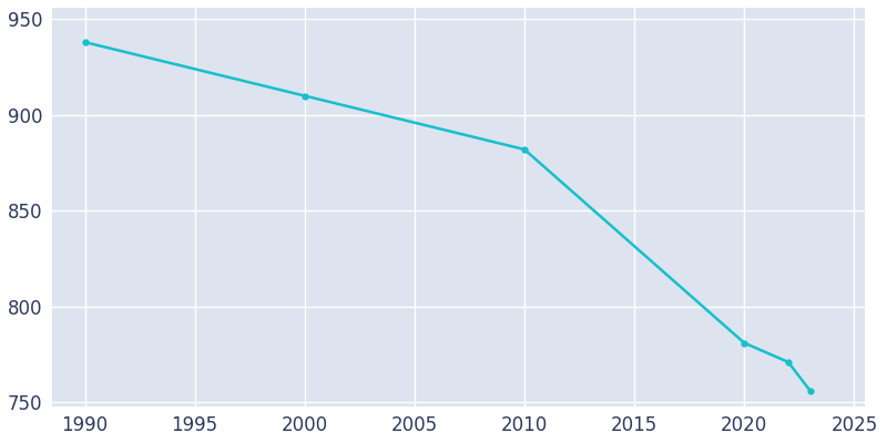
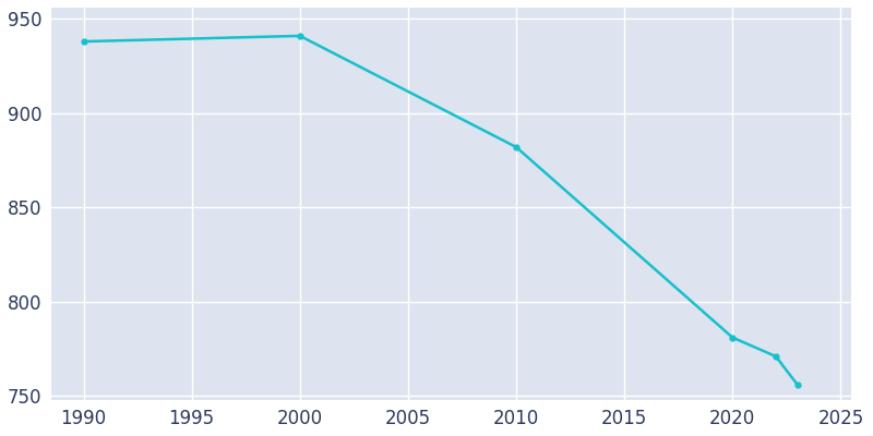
2000: 910 -> 941
